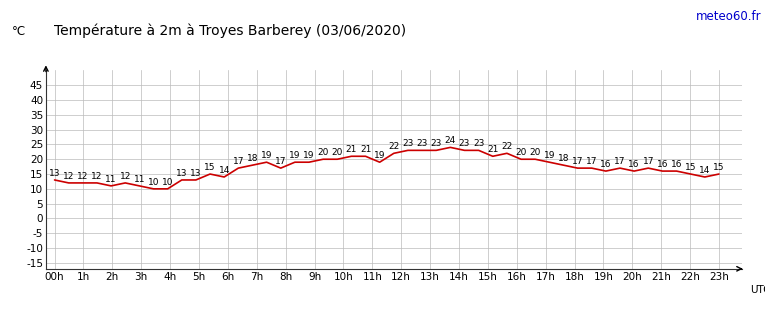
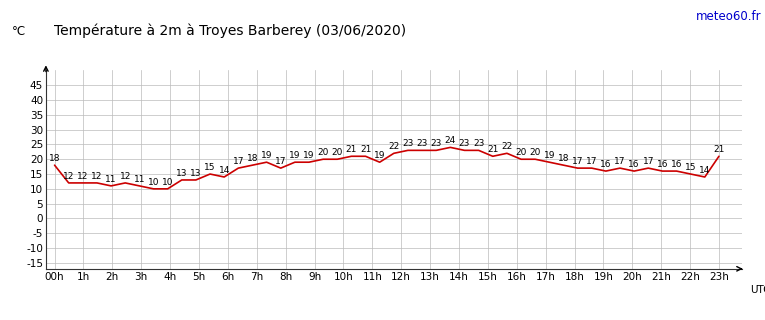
00h: 13 -> 18
23h: 15 -> 21
